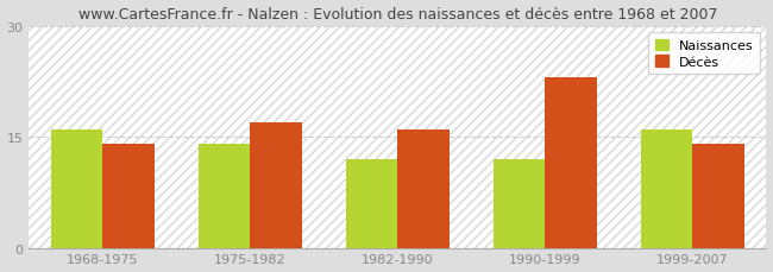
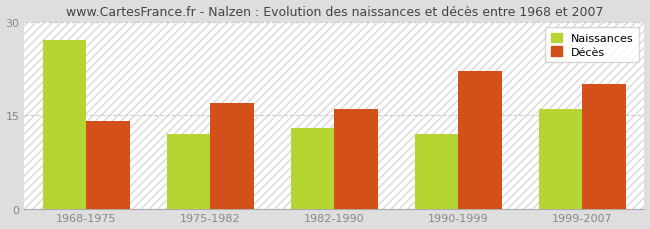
Naissances/1968-1975: 16 -> 27
Naissances/1975-1982: 14 -> 12
Naissances/1982-1990: 12 -> 13
Décès/1990-1999: 23 -> 22
Décès/1999-2007: 14 -> 20
